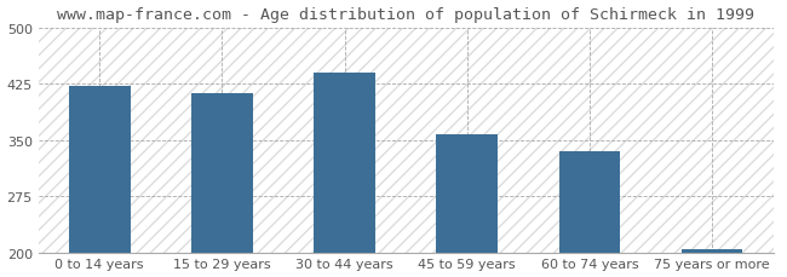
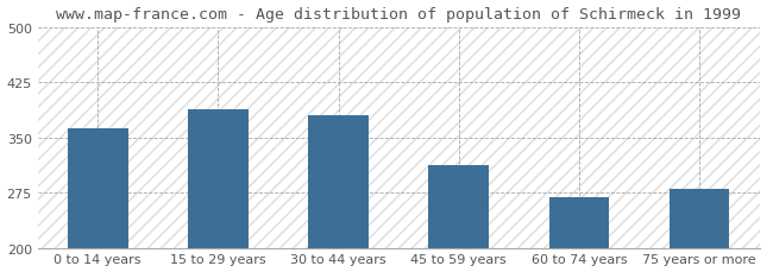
0 to 14 years: 423 -> 362
15 to 29 years: 413 -> 388
30 to 44 years: 440 -> 380
45 to 59 years: 358 -> 312
60 to 74 years: 335 -> 268
75 years or more: 204 -> 280
